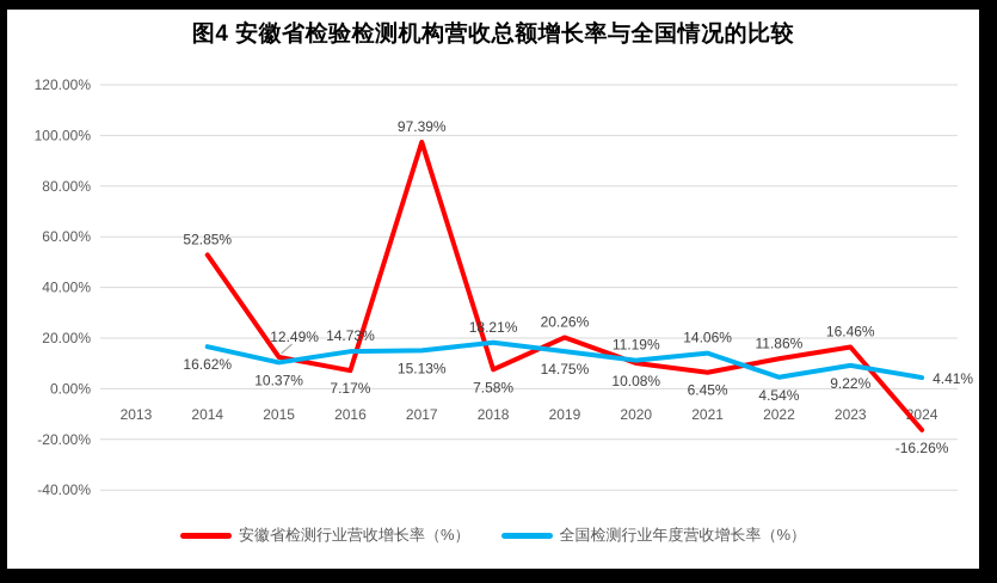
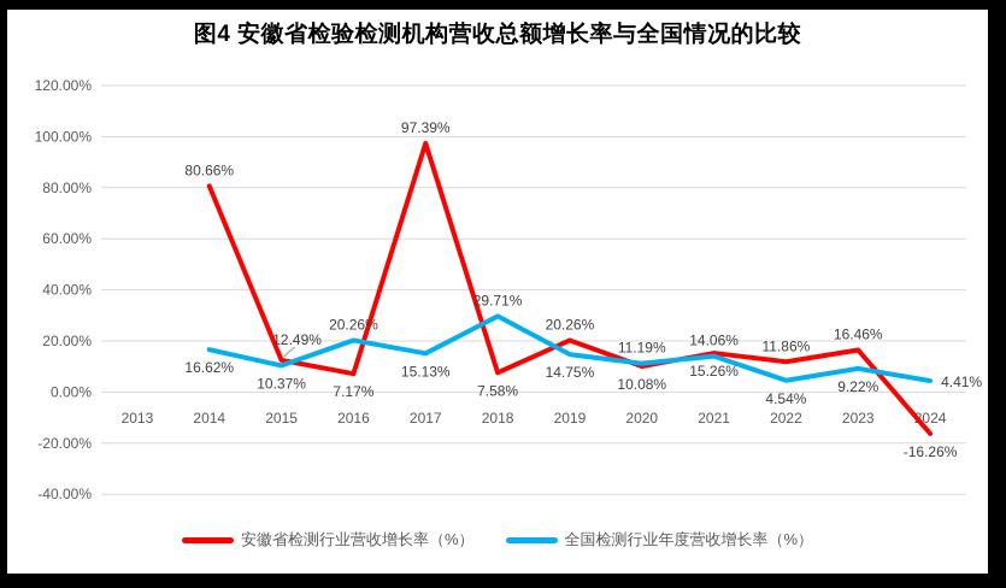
安徽省检测行业营收增长率（%）/2014: 52.85% -> 80.66%
全国检测行业年度营收增长率（%）/2016: 14.73% -> 20.26%
全国检测行业年度营收增长率（%）/2018: 18.21% -> 29.71%
安徽省检测行业营收增长率（%）/2021: 6.45% -> 15.26%
